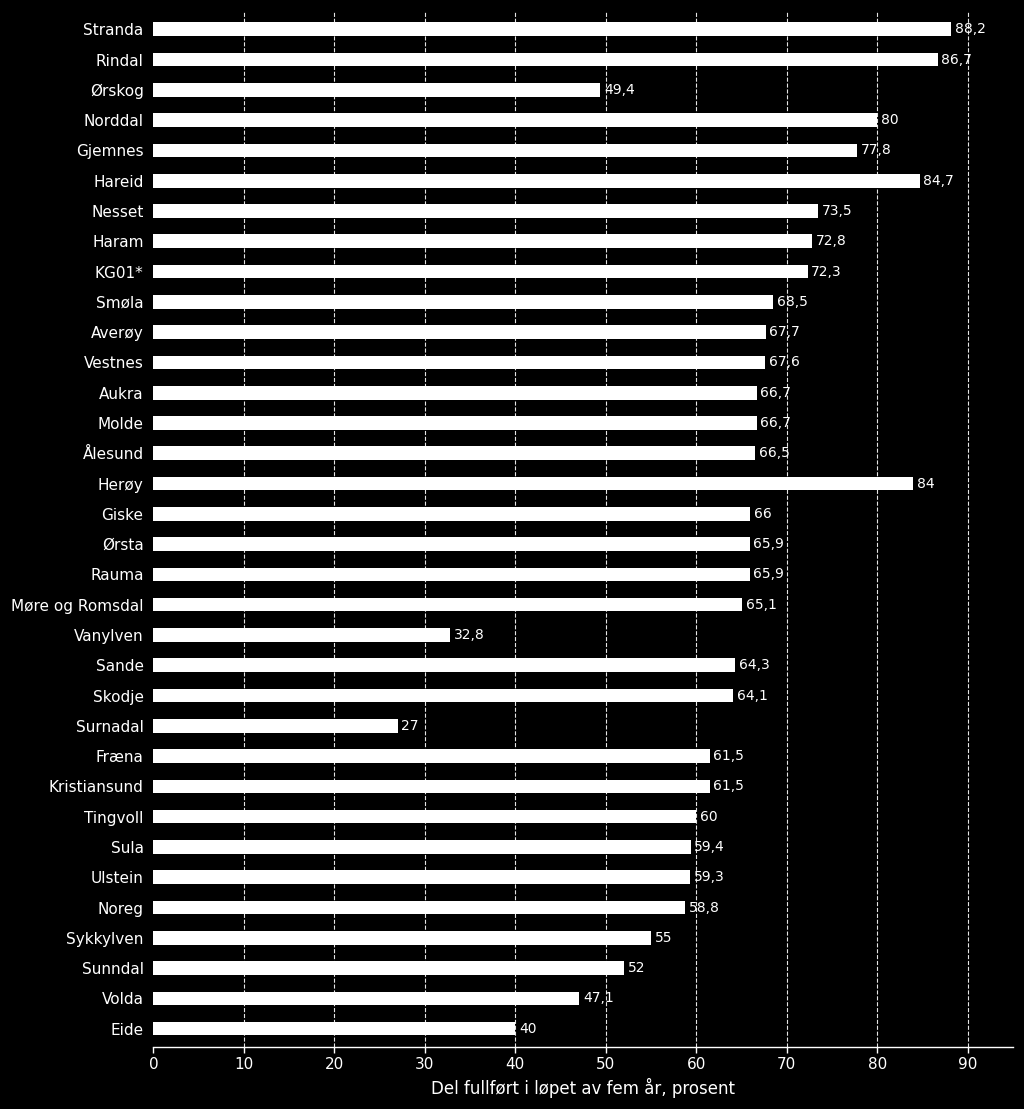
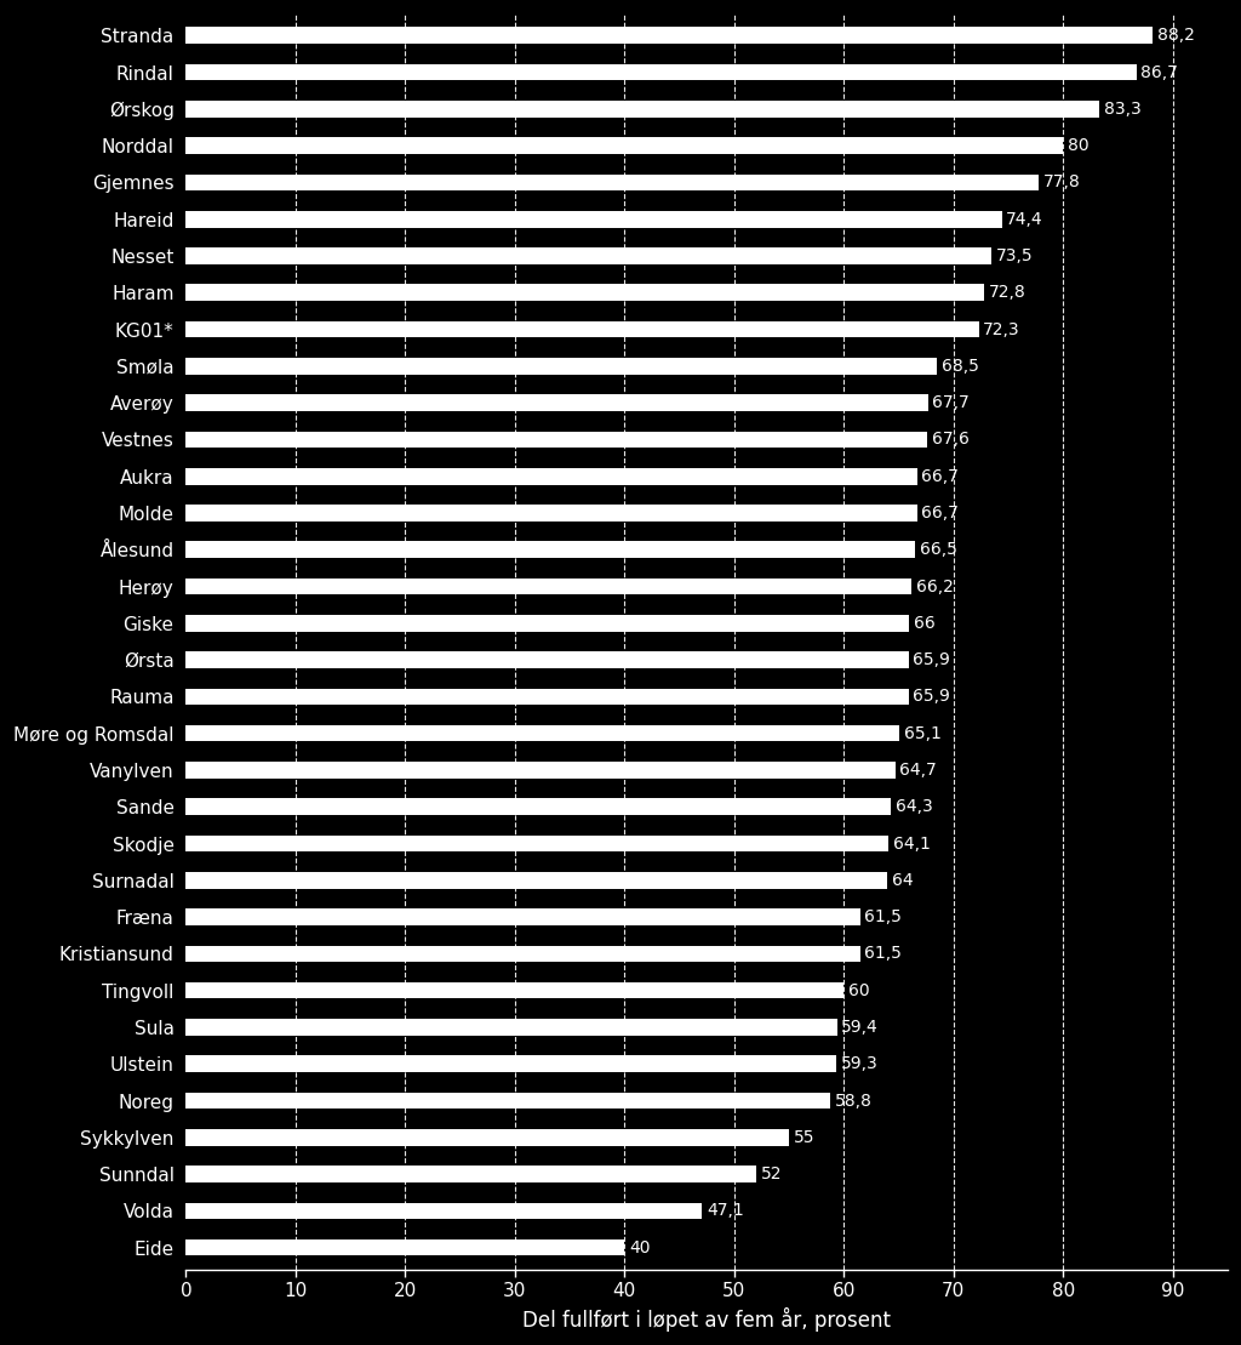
Ørskog: 49,4 -> 83,3
Hareid: 84,7 -> 74,4
Herøy: 84 -> 66,2
Vanylven: 32,8 -> 64,7
Surnadal: 27 -> 64
